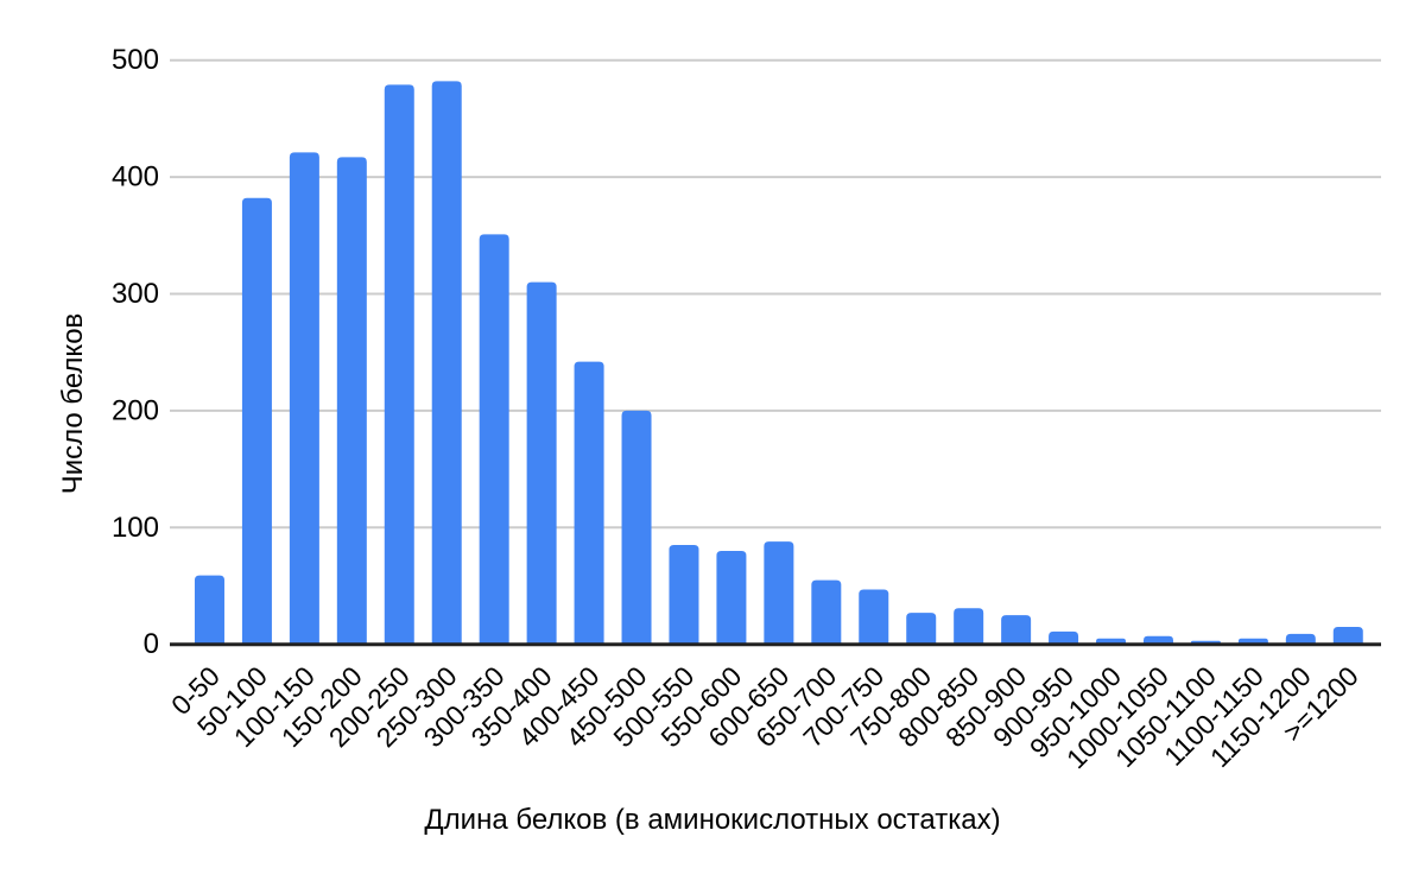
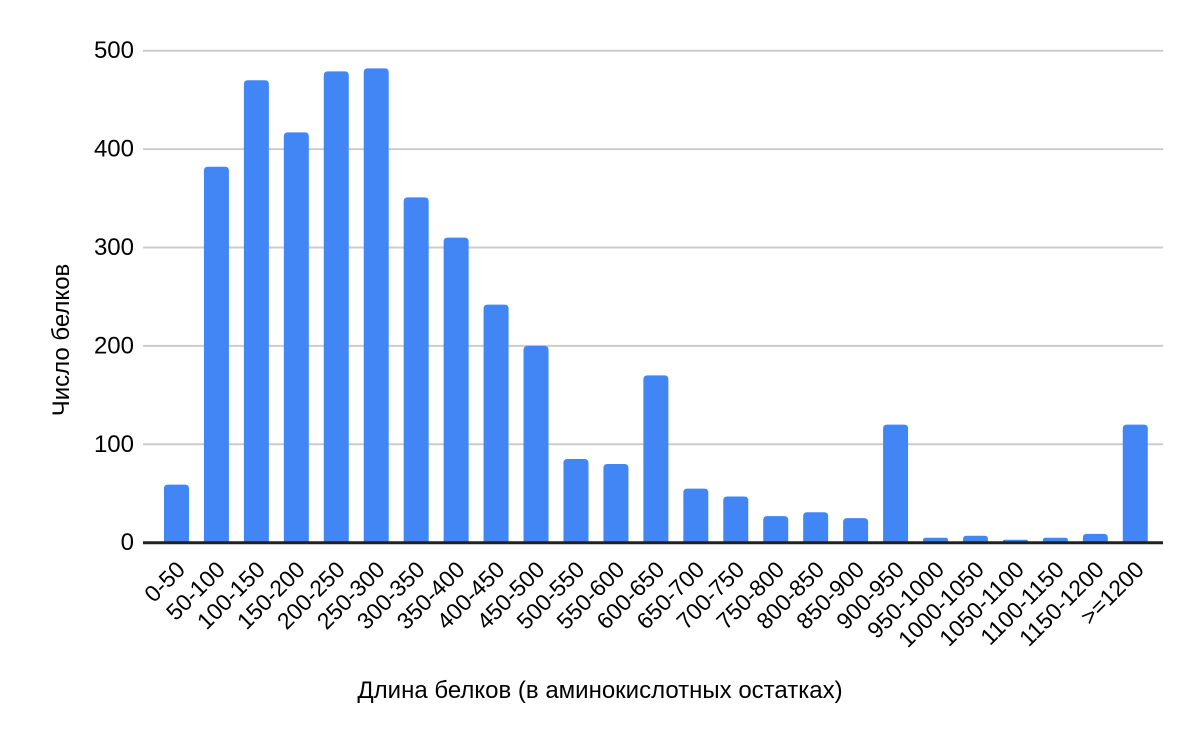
100-150: 420 -> 470
600-650: 90 -> 170
900-950: 10 -> 120
>=1200: 20 -> 120
